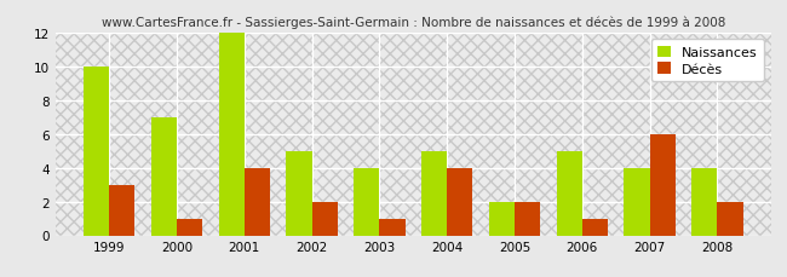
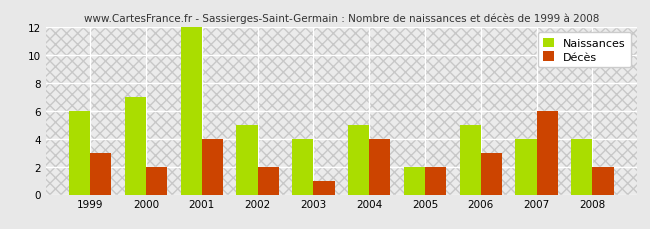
Naissances/1999: 10 -> 6
Décès/2000: 1 -> 2
Décès/2006: 1 -> 3
